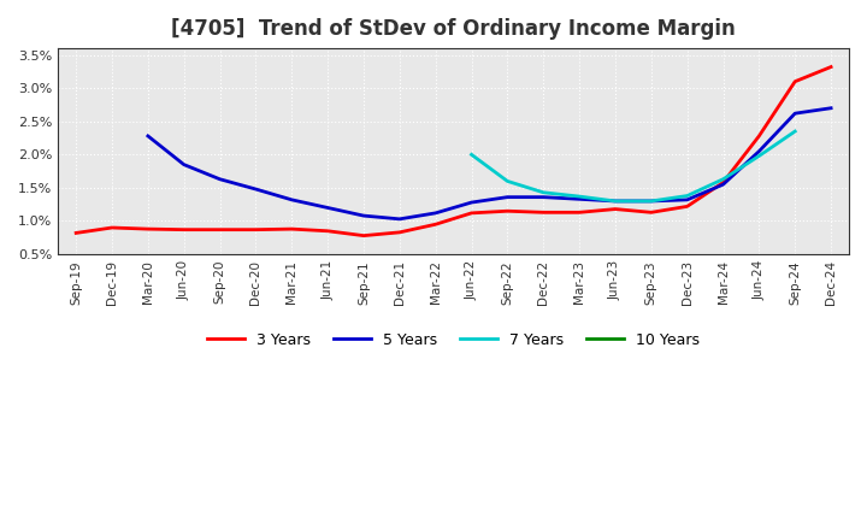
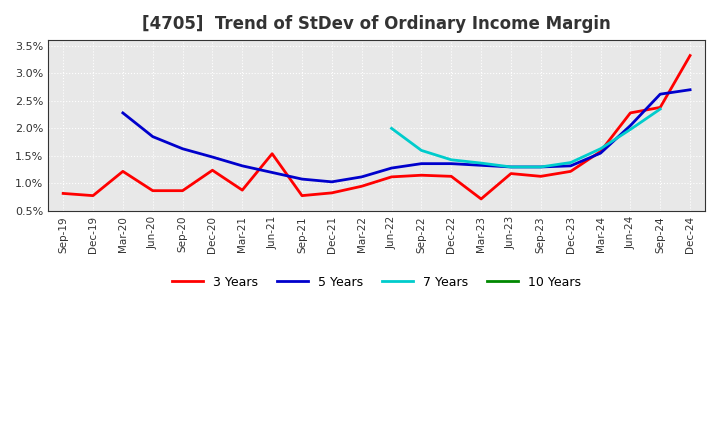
3 Years/Dec-19: 0.90% -> 0.78%
3 Years/Mar-20: 0.88% -> 1.22%
3 Years/Dec-20: 0.87% -> 1.24%
3 Years/Jun-21: 0.85% -> 1.54%
3 Years/Mar-23: 1.13% -> 0.72%
3 Years/Sep-24: 3.10% -> 2.38%
